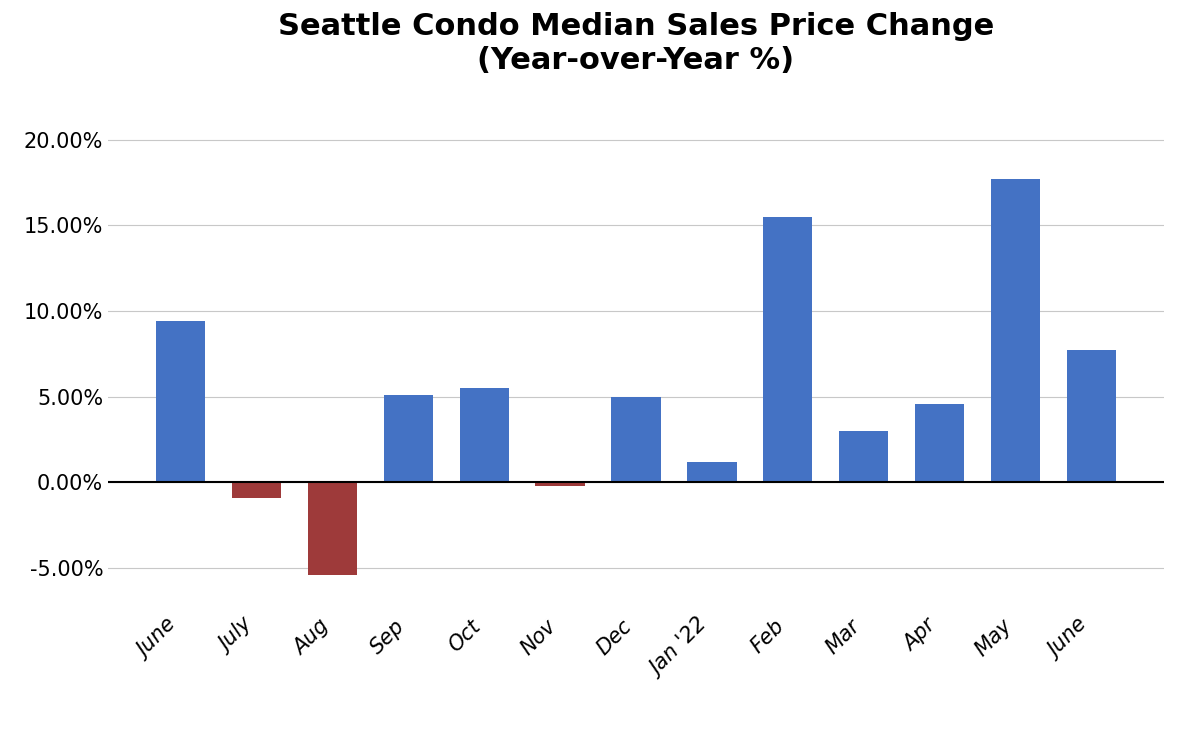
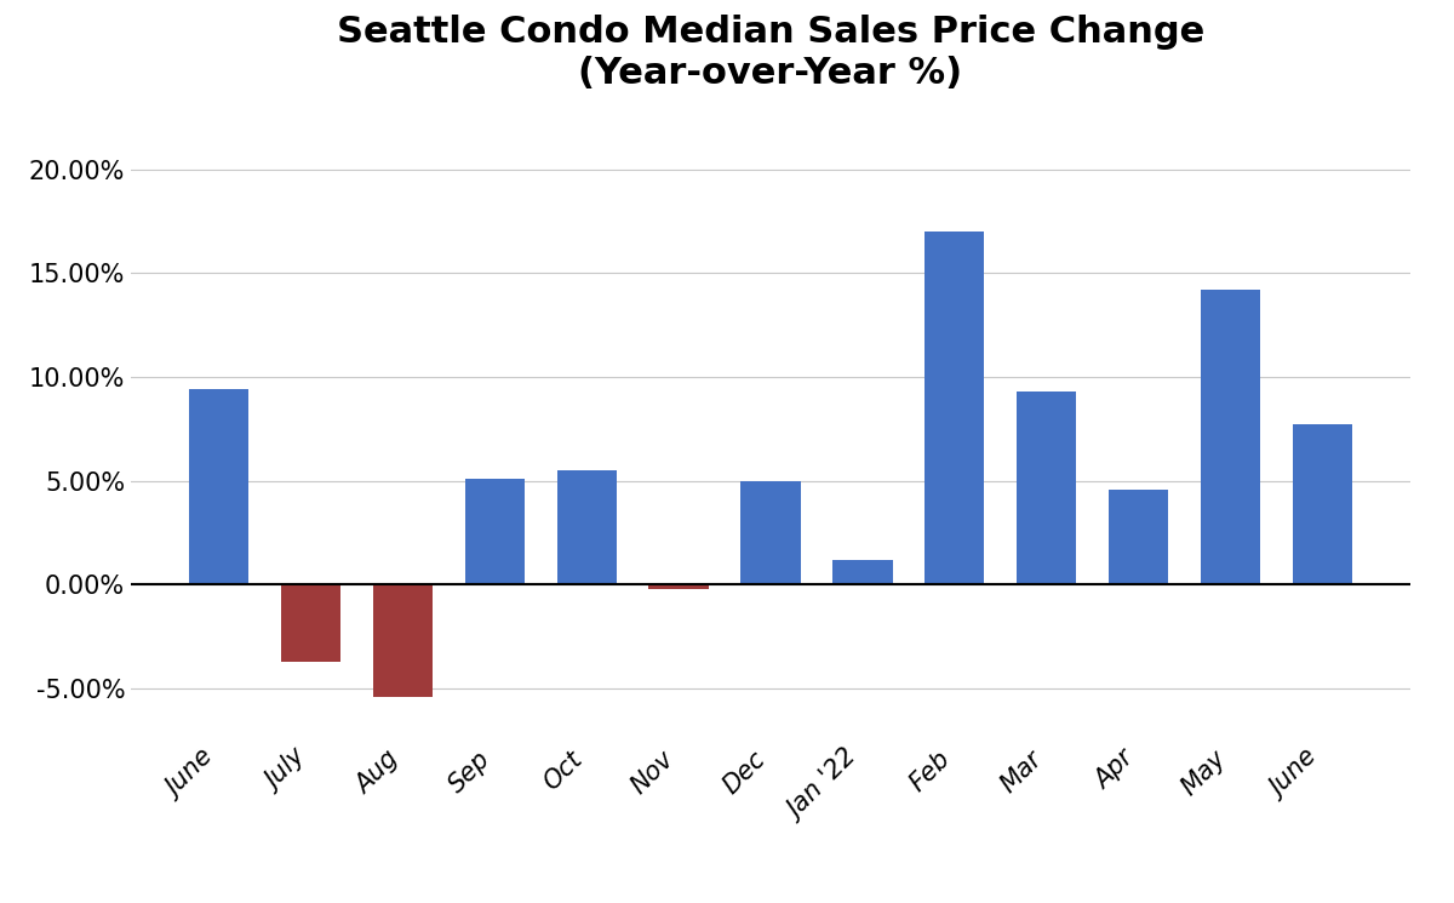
July: -0.9% -> -3.7%
Feb: 15.5% -> 17.0%
Mar: 3.0% -> 9.3%
May: 17.7% -> 14.2%
